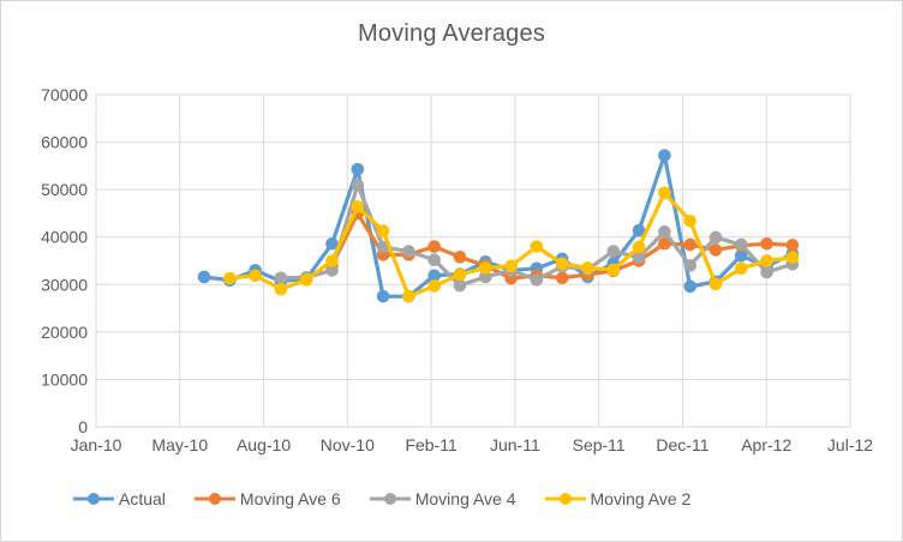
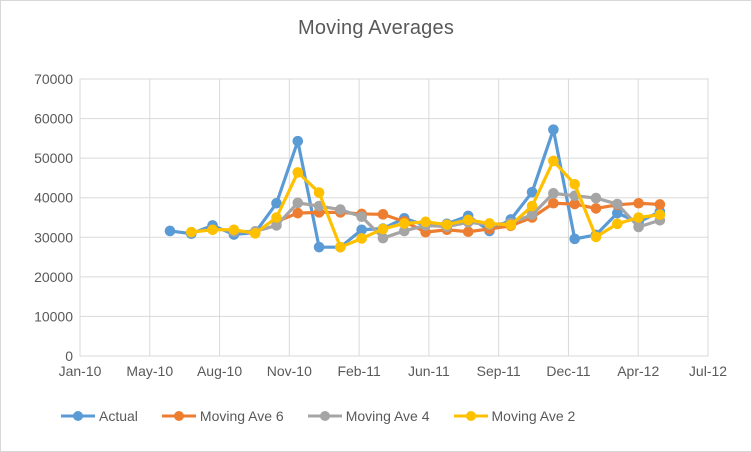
Moving Ave 2/Aug-10: 29000 -> 32000
Moving Ave 6/Nov-10: 45000 -> 36000
Moving Ave 4/Nov-10: 51000 -> 39000
Moving Ave 6/Feb-11: 38000 -> 36000
Moving Ave 4/Jun-11: 31000 -> 33000
Moving Ave 2/Jun-11: 38000 -> 33000
Moving Ave 4/Sep-11: 37000 -> 34000
Moving Ave 4/Dec-11: 34000 -> 40000
